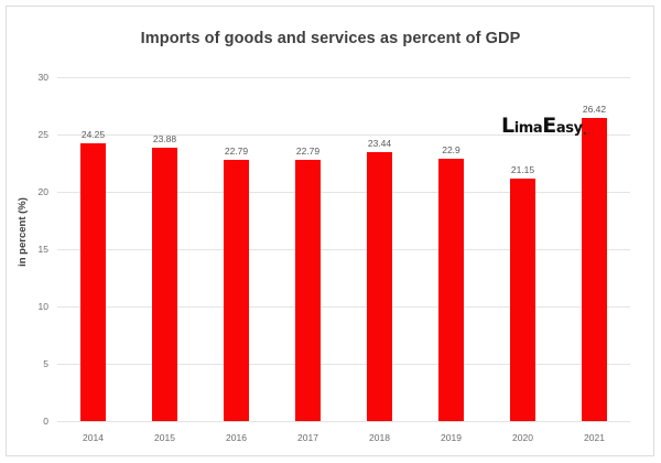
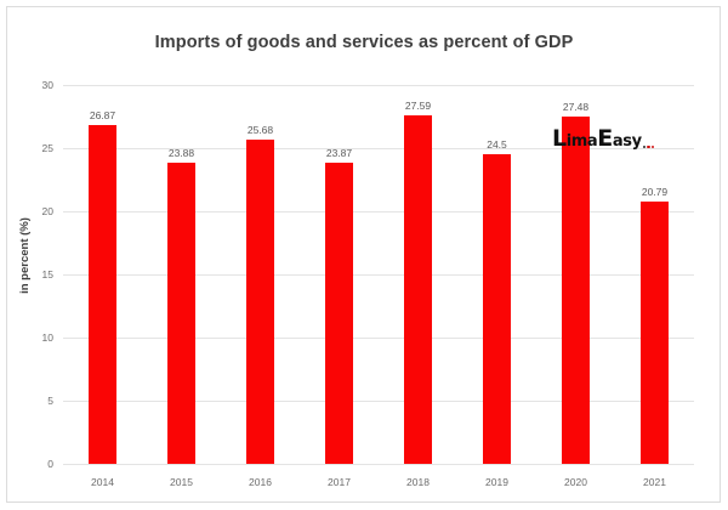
2014: 24.25 -> 26.87
2016: 22.79 -> 25.68
2017: 22.79 -> 23.87
2018: 23.44 -> 27.59
2019: 22.9 -> 24.5
2020: 21.15 -> 27.48
2021: 26.42 -> 20.79
